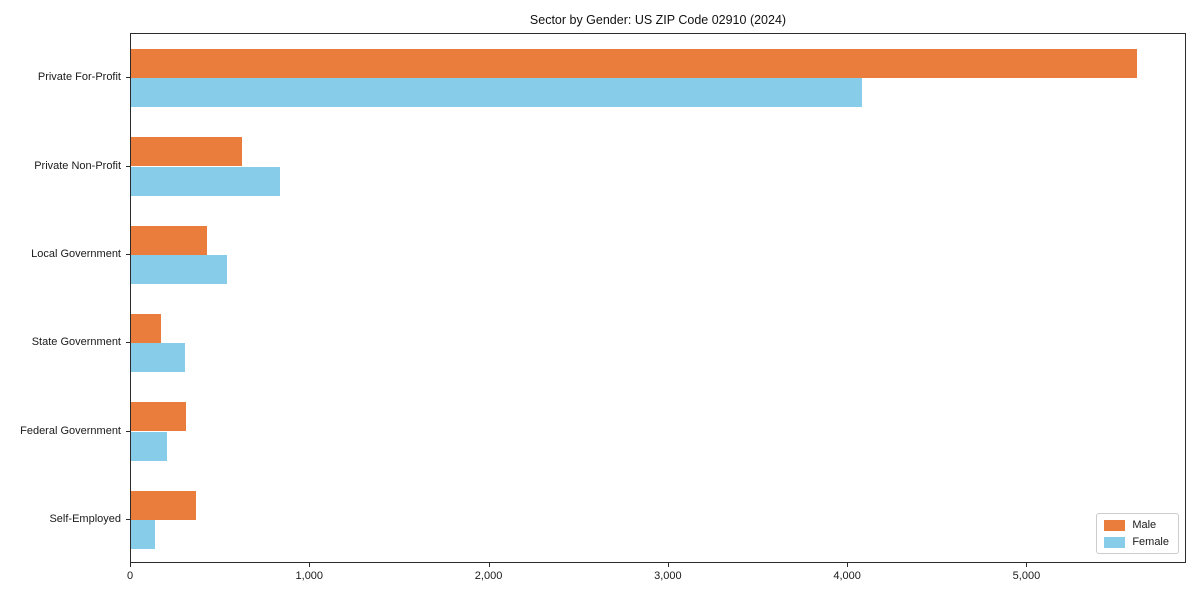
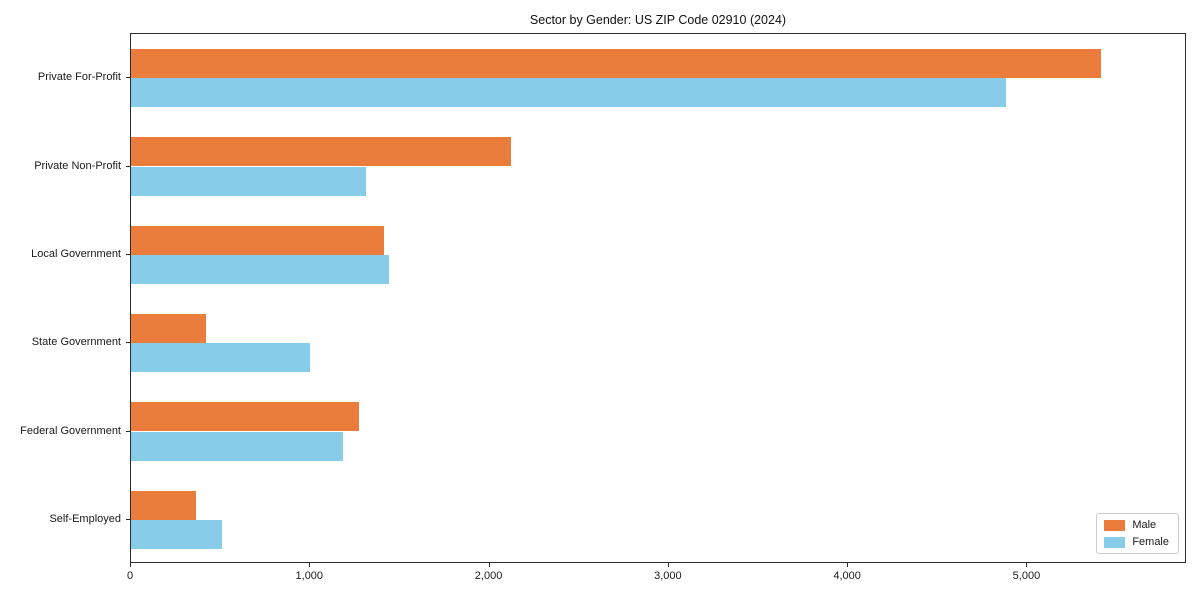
Male/Private For-Profit: 5610 -> 5410
Female/Private For-Profit: 4080 -> 4880
Male/Private Non-Profit: 620 -> 2120
Female/Private Non-Profit: 830 -> 1310
Male/Local Government: 420 -> 1410
Female/Local Government: 540 -> 1440
Male/State Government: 170 -> 420
Female/State Government: 300 -> 1000
Male/Federal Government: 300 -> 1270
Female/Federal Government: 200 -> 1180
Female/Self-Employed: 140 -> 510
